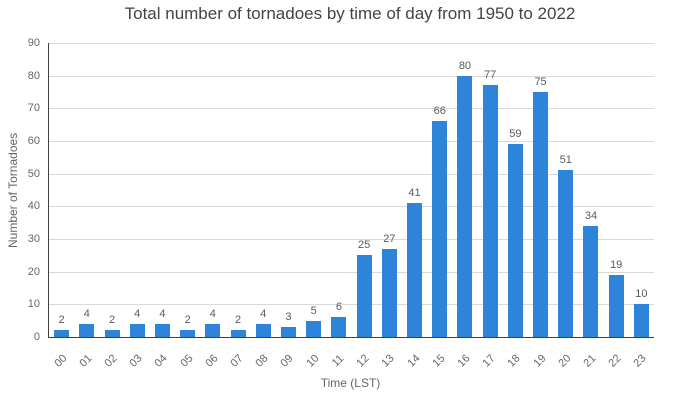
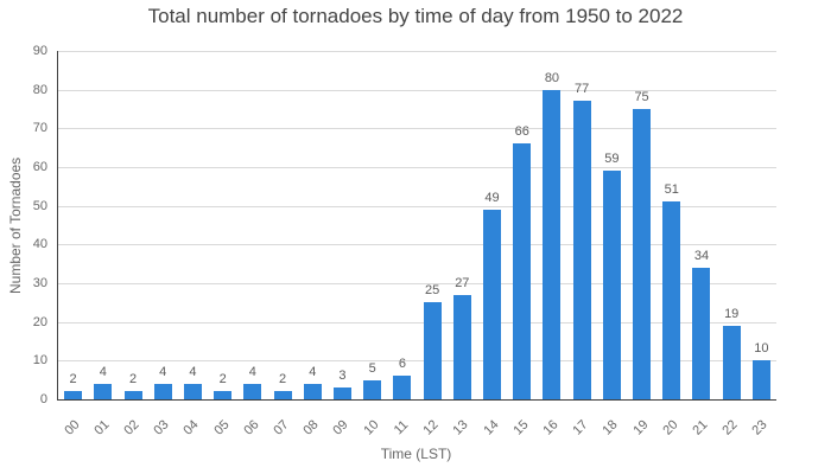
14: 41 -> 49
